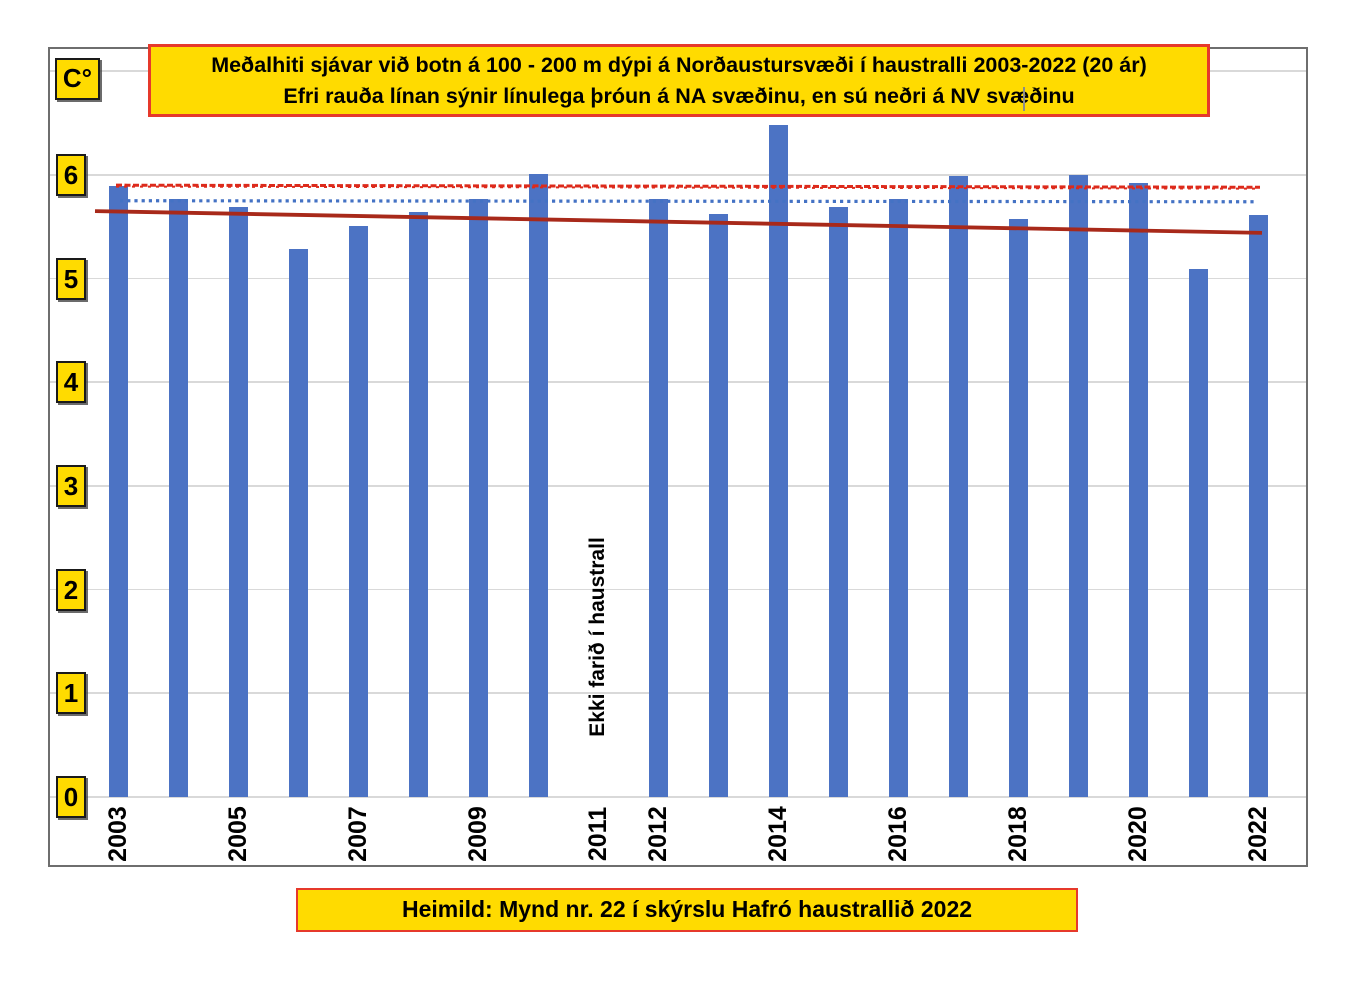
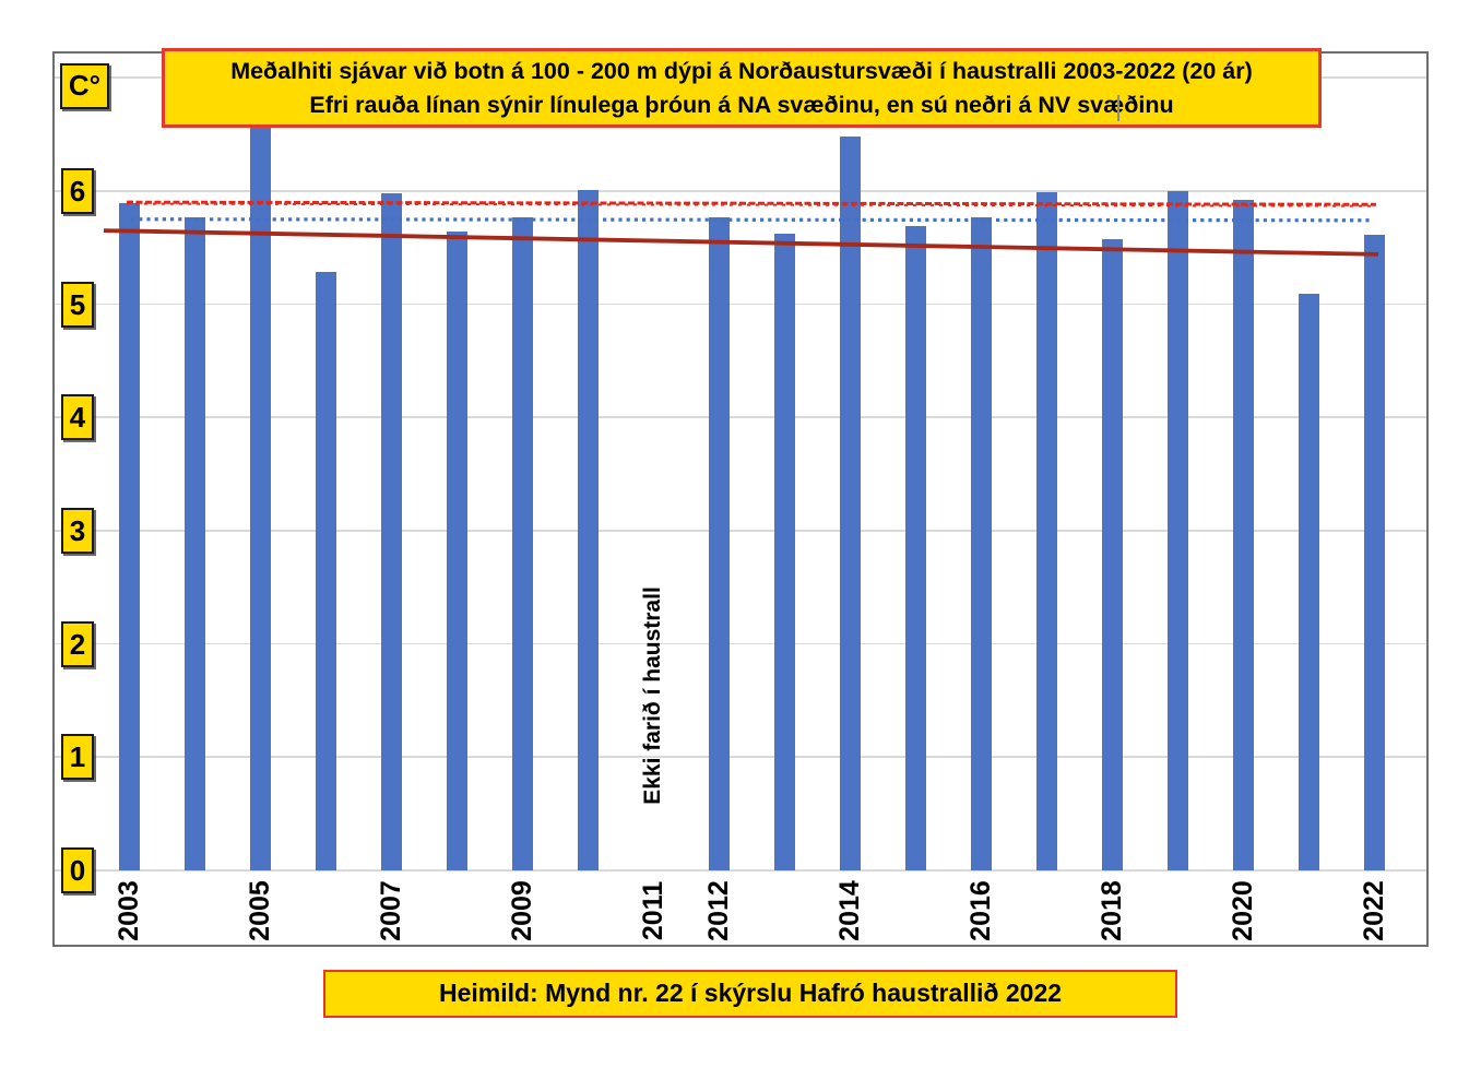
2005: 5.69 -> 6.65
2007: 5.51 -> 5.98
